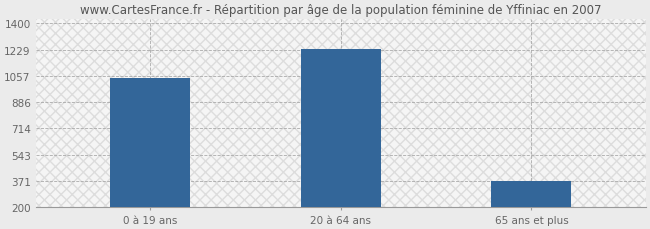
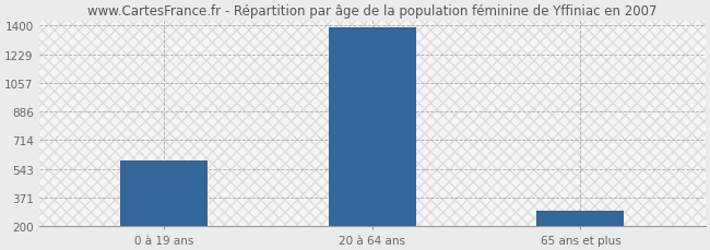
0 à 19 ans: 1040 -> 600
20 à 64 ans: 1230 -> 1390
65 ans et plus: 370 -> 300
